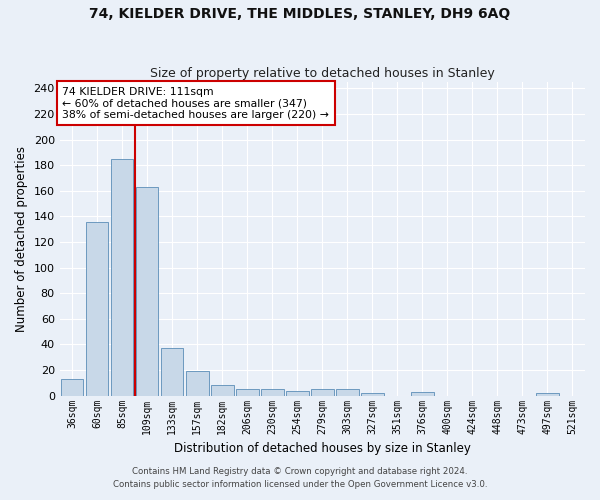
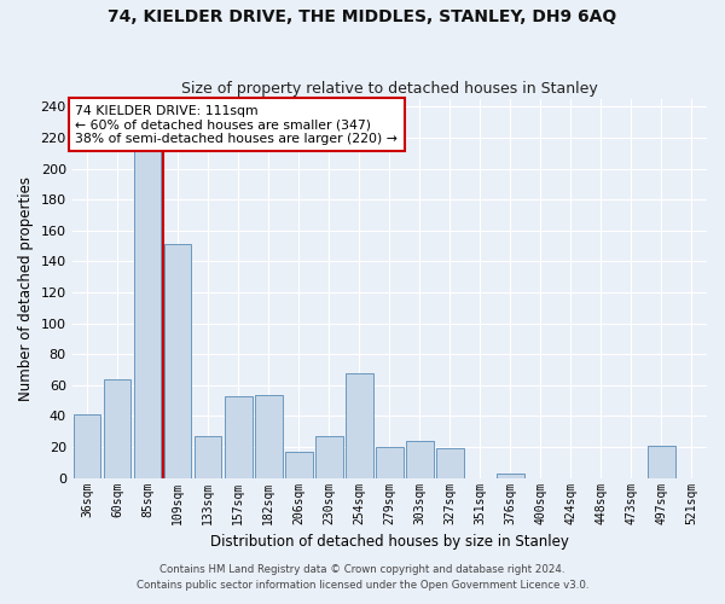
36sqm: 13 -> 41
60sqm: 136 -> 64
85sqm: 185 -> 212
109sqm: 163 -> 151
133sqm: 37 -> 27
157sqm: 19 -> 53
182sqm: 8 -> 54
206sqm: 5 -> 17
230sqm: 5 -> 27
254sqm: 4 -> 68
279sqm: 5 -> 20
303sqm: 5 -> 24
327sqm: 2 -> 19
497sqm: 2 -> 21
